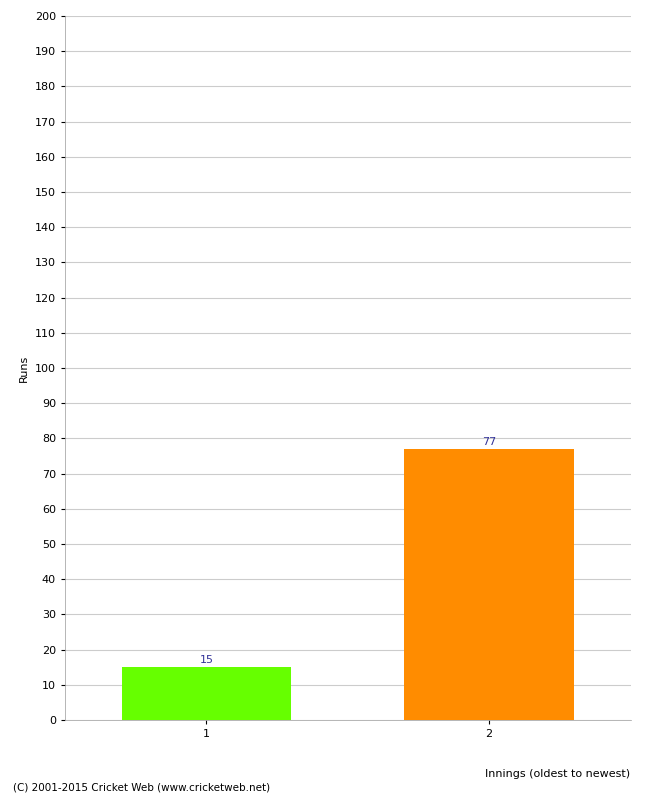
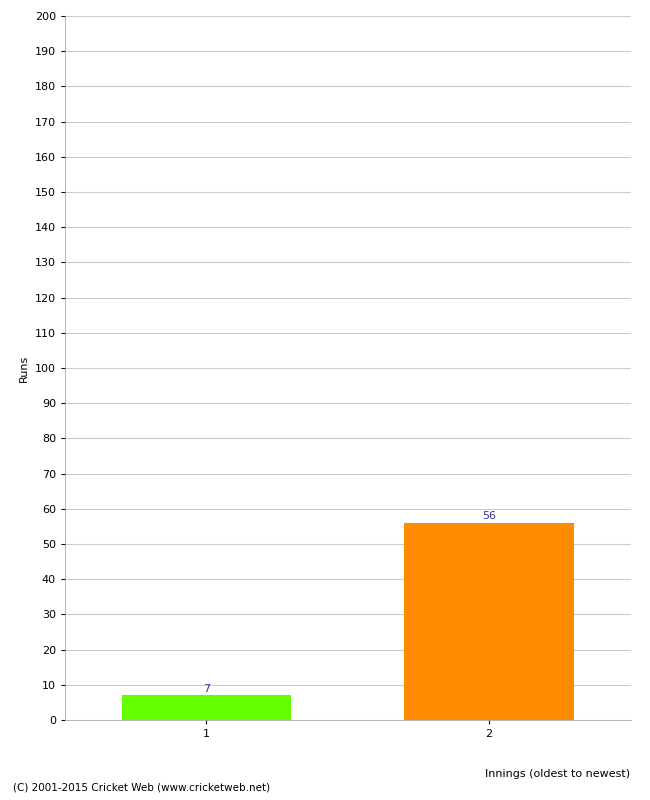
1: 15 -> 7
2: 77 -> 56
